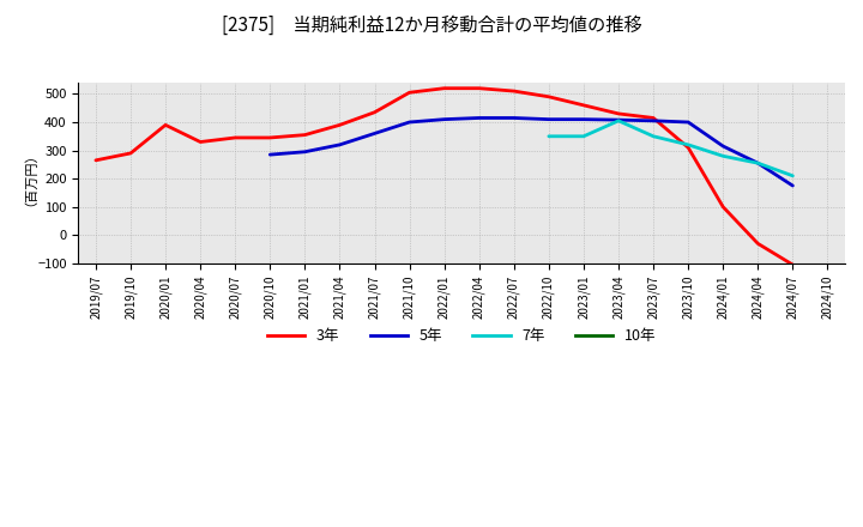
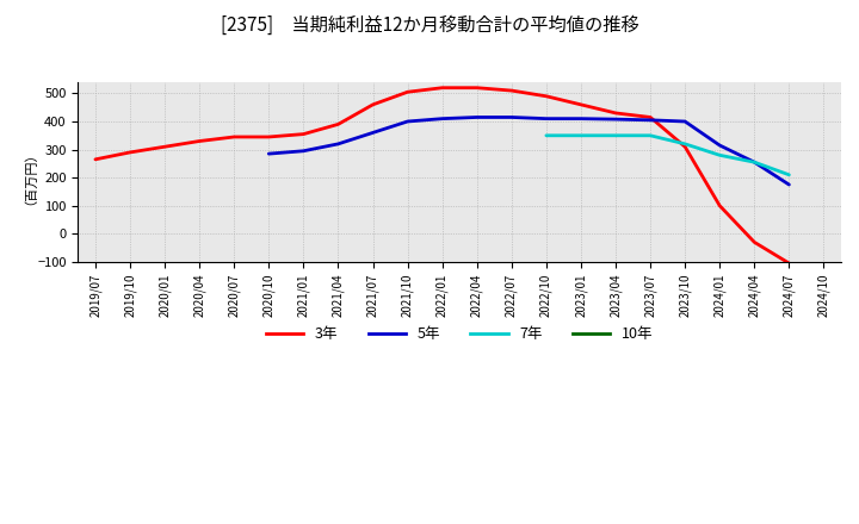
3年/2020/01: 390 -> 310
3年/2021/07: 435 -> 460
7年/2023/04: 405 -> 350
